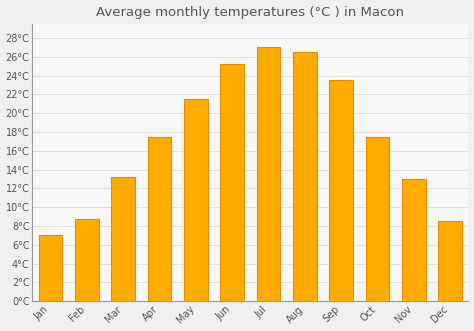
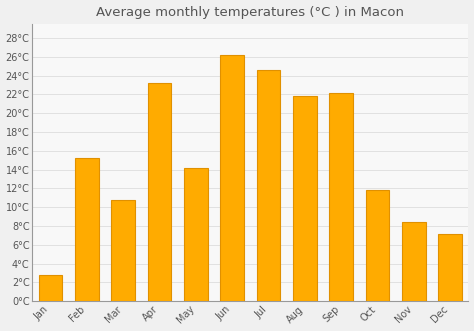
Jan: 7.0°C -> 2.8°C
Feb: 8.8°C -> 15.2°C
Mar: 13.2°C -> 10.8°C
Apr: 17.5°C -> 23.2°C
May: 21.5°C -> 14.2°C
Jun: 25.2°C -> 26.2°C
Jul: 27.0°C -> 24.6°C
Aug: 26.5°C -> 21.8°C
Sep: 23.5°C -> 22.2°C
Oct: 17.5°C -> 11.8°C
Nov: 13.0°C -> 8.4°C
Dec: 8.5°C -> 7.2°C
